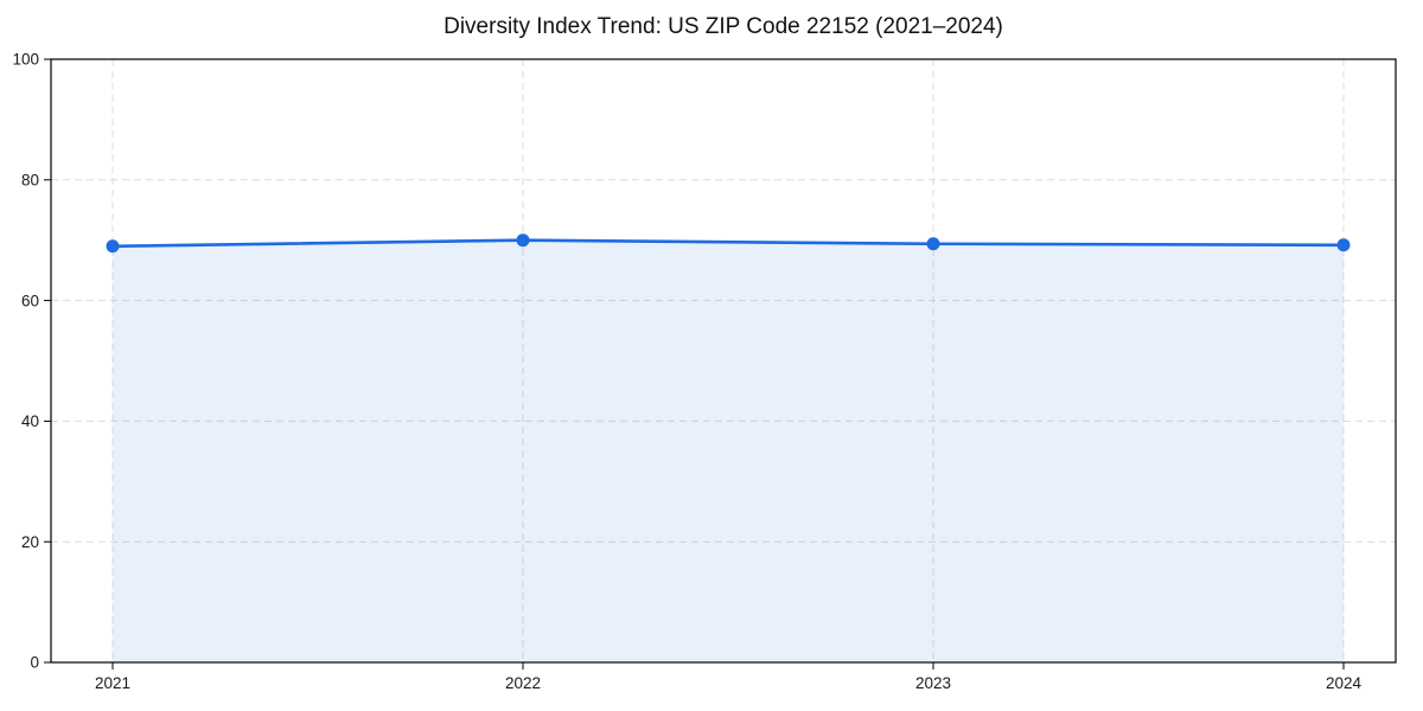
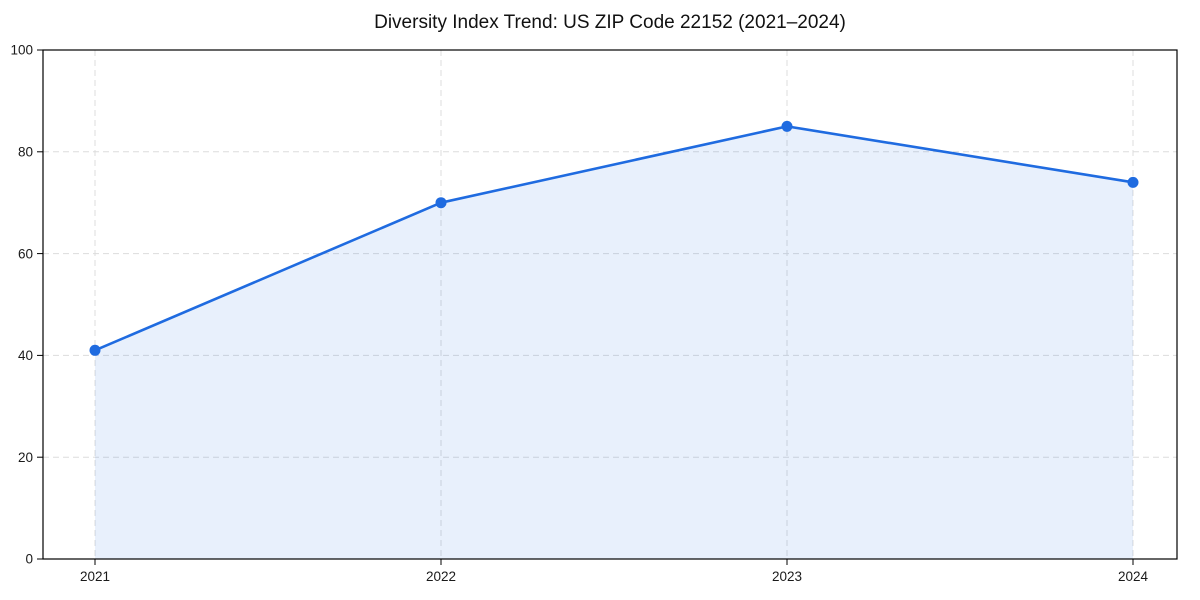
2021: 69 -> 41
2023: 69 -> 85
2024: 69 -> 74
